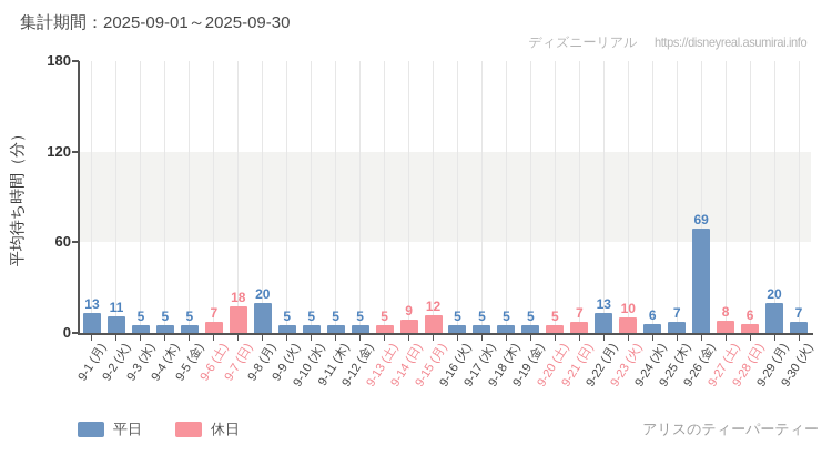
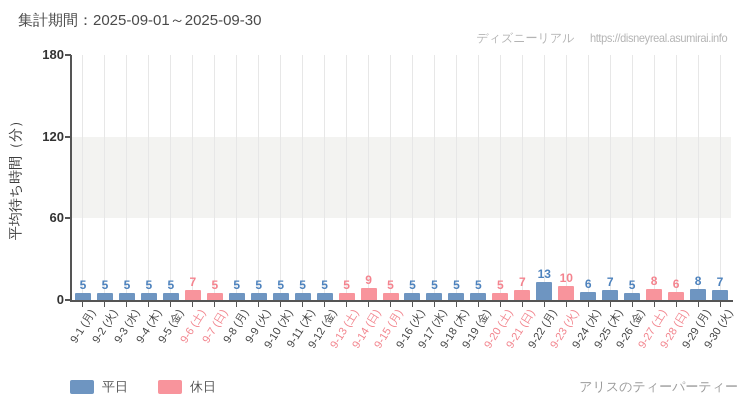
9-1 (月): 13 -> 5
9-2 (火): 11 -> 5
9-7 (日): 18 -> 5
9-8 (月): 20 -> 5
9-15 (月): 12 -> 5
9-26 (金): 69 -> 5
9-29 (月): 20 -> 8
